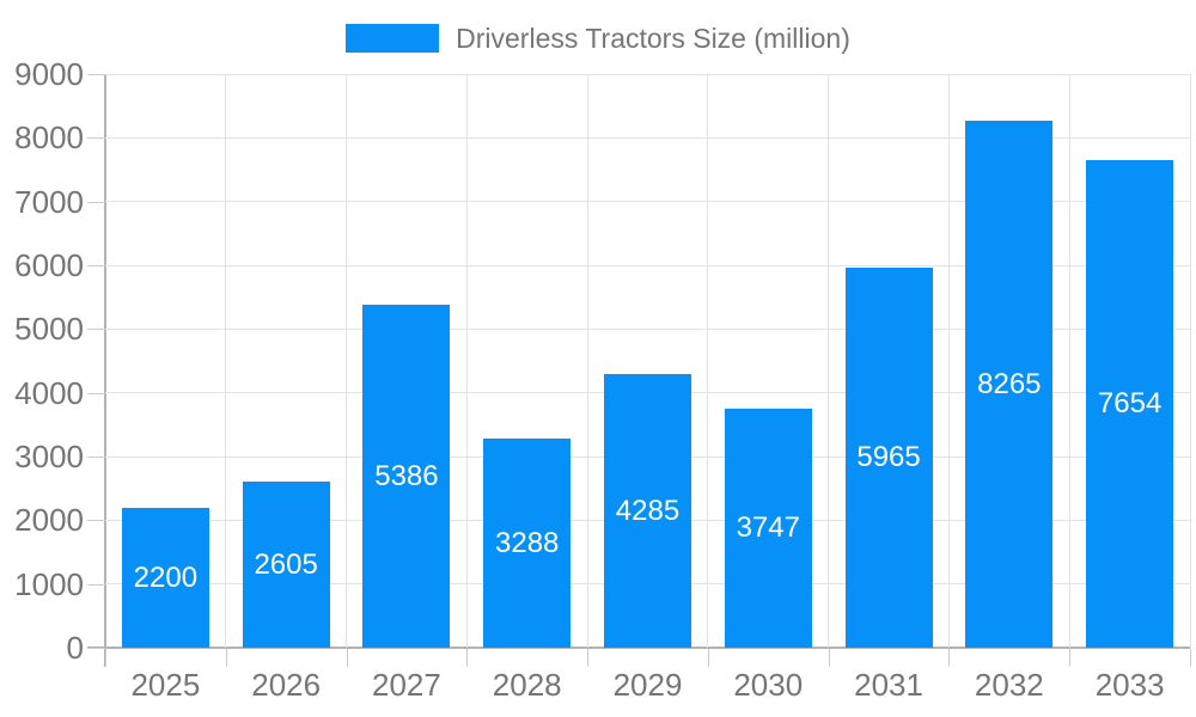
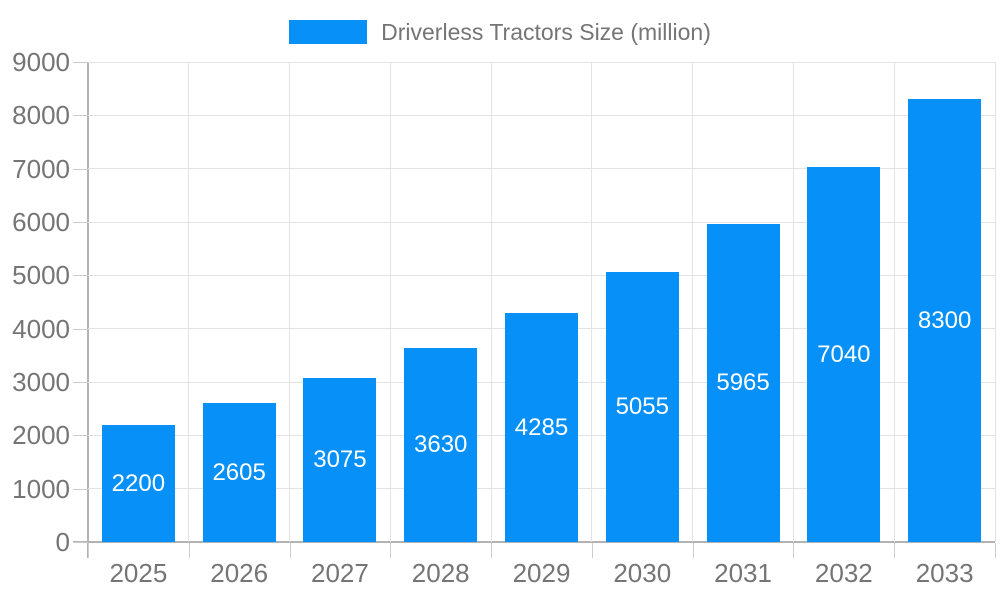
2027: 5386 -> 3075
2028: 3288 -> 3630
2030: 3747 -> 5055
2032: 8265 -> 7040
2033: 7654 -> 8300
